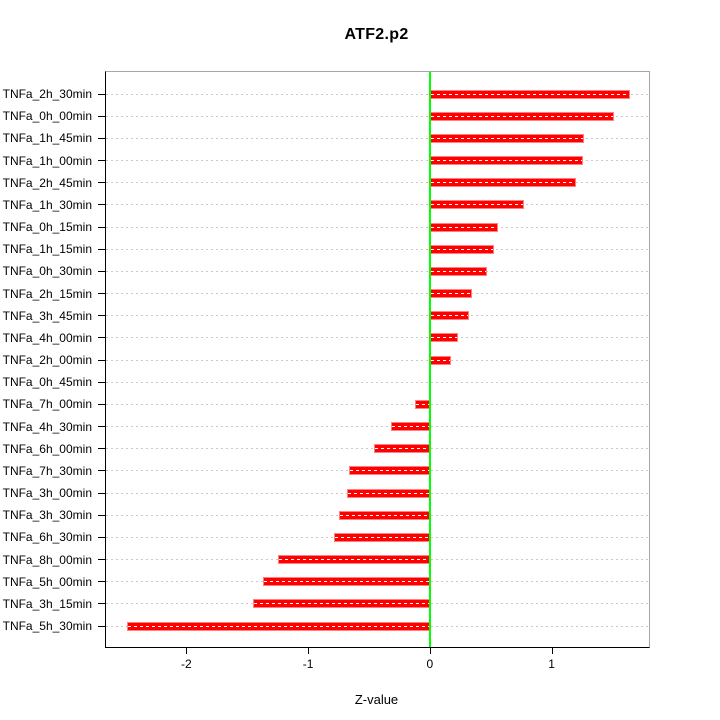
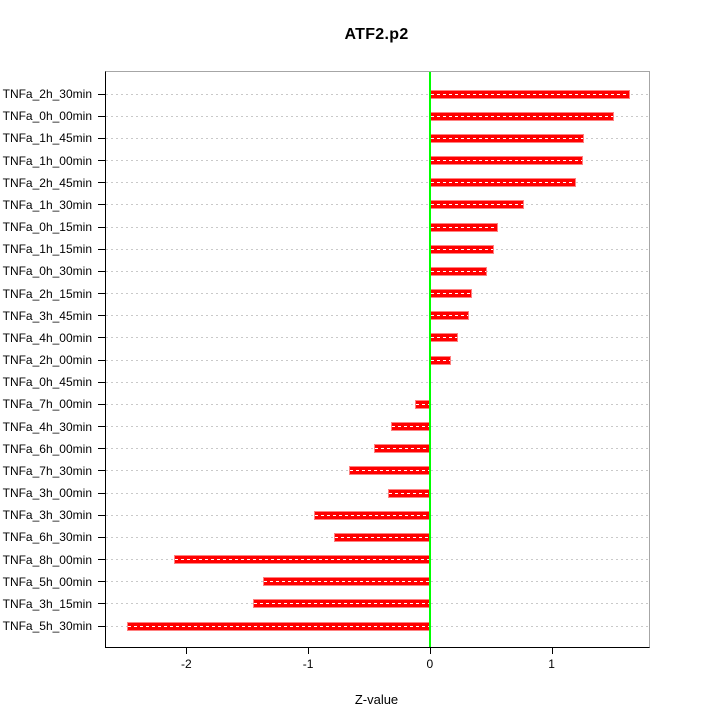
TNFa_3h_00min: -0.68 -> -0.34
TNFa_3h_30min: -0.75 -> -0.95
TNFa_8h_00min: -1.25 -> -2.10
